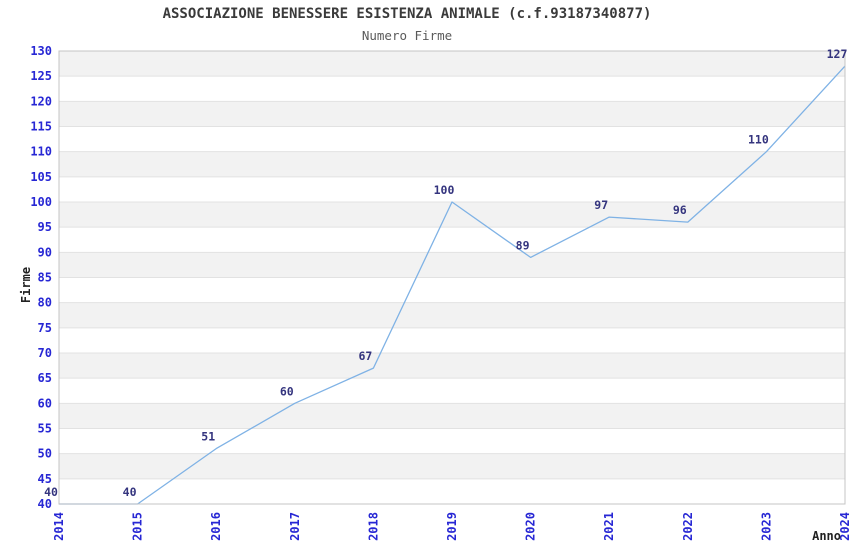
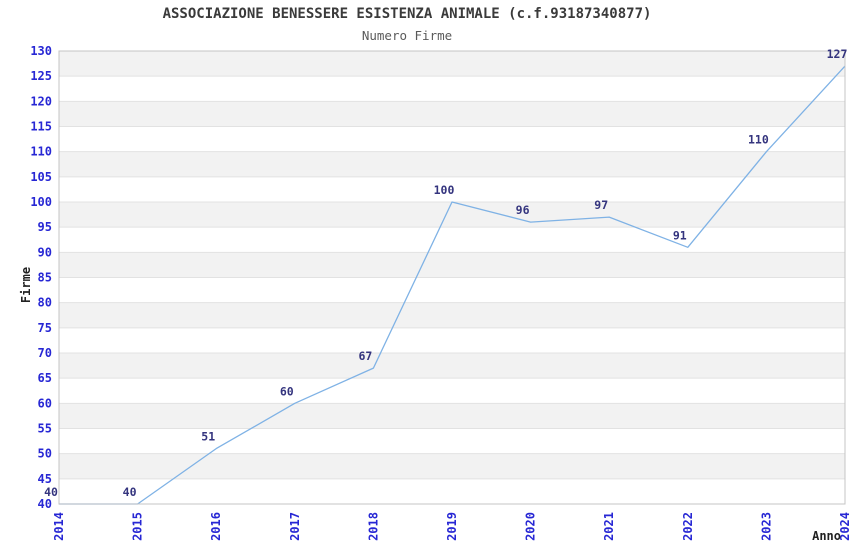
2020: 89 -> 96
2022: 96 -> 91
